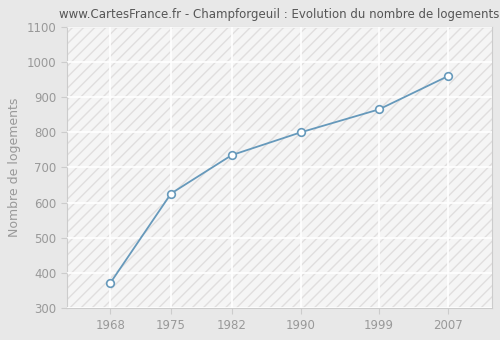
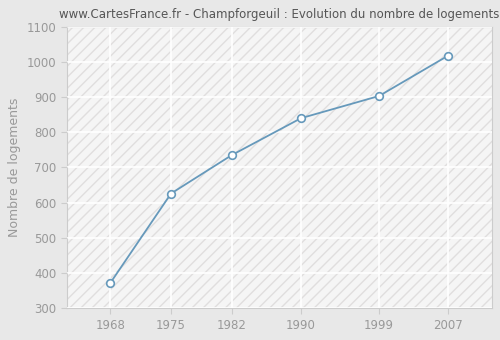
1990: 800 -> 840
1999: 865 -> 903
2007: 960 -> 1018
